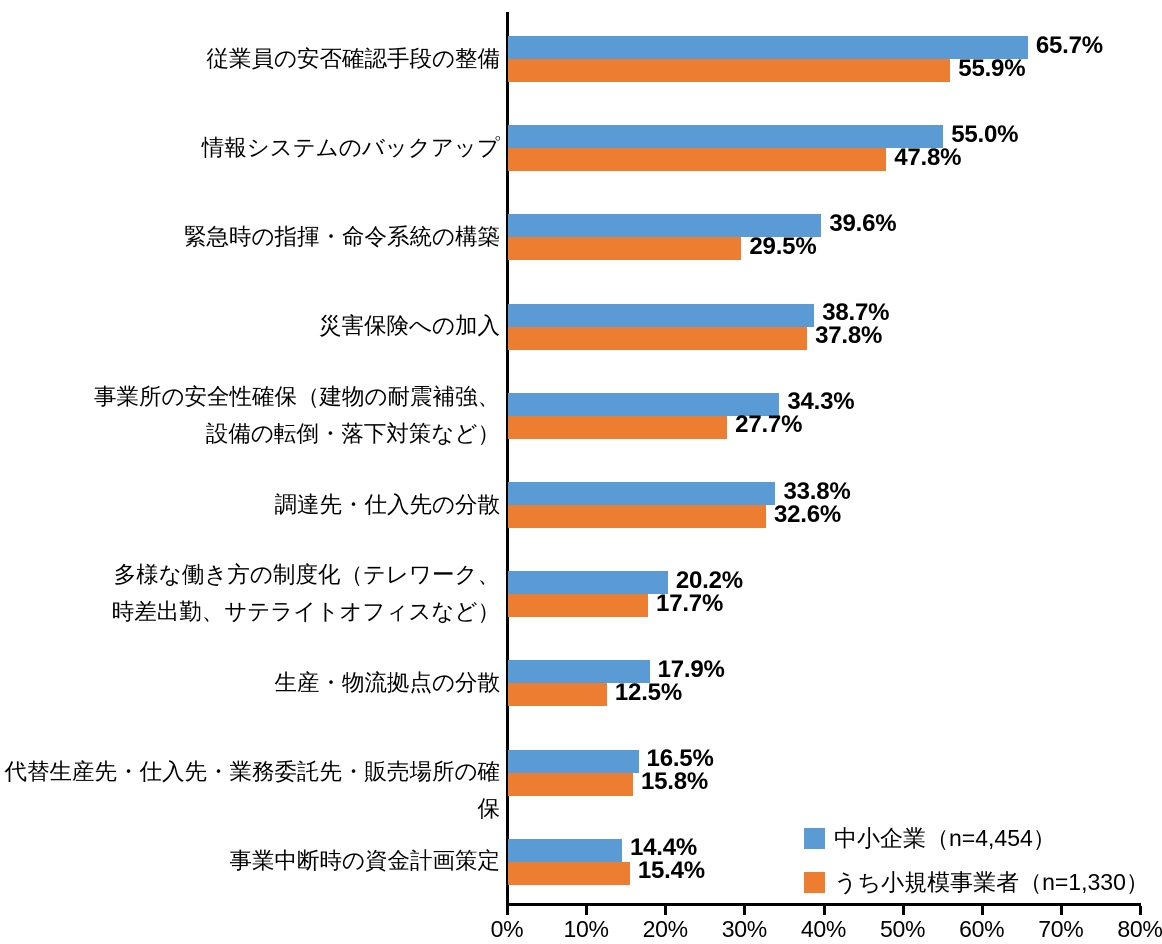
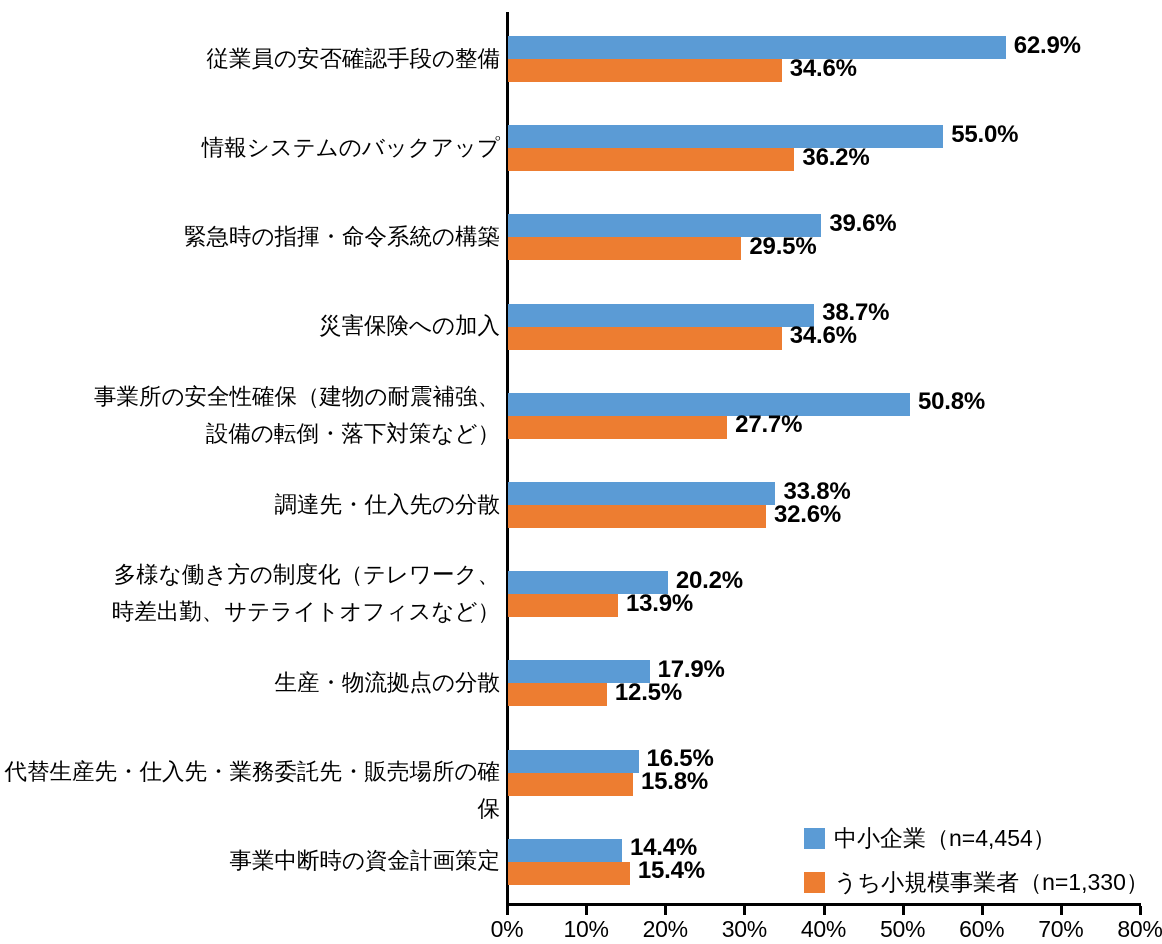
中小企業（n=4,454）/従業員の安否確認手段の整備: 65.7% -> 62.9%
うち小規模事業者（n=1,330）/従業員の安否確認手段の整備: 55.9% -> 34.6%
うち小規模事業者（n=1,330）/情報システムのバックアップ: 47.8% -> 36.2%
うち小規模事業者（n=1,330）/災害保険への加入: 37.8% -> 34.6%
中小企業（n=4,454）/事業所の安全性確保（建物の耐震補強、 設備の転倒・落下対策など）: 34.3% -> 50.8%
うち小規模事業者（n=1,330）/多様な働き方の制度化（テレワーク、 時差出勤、サテライトオフィスなど）: 17.7% -> 13.9%
